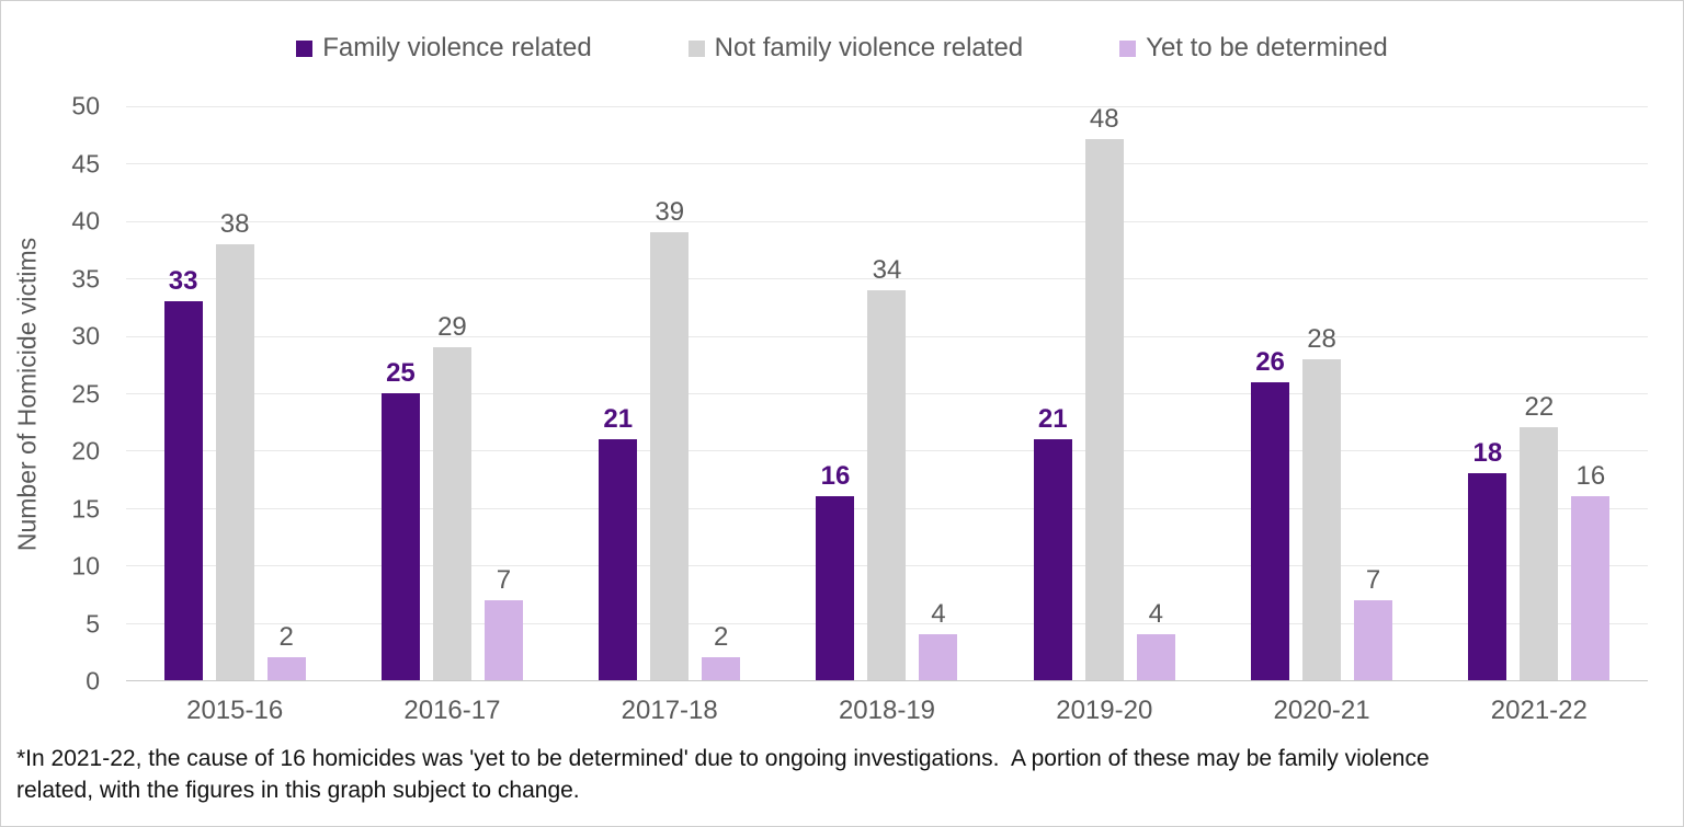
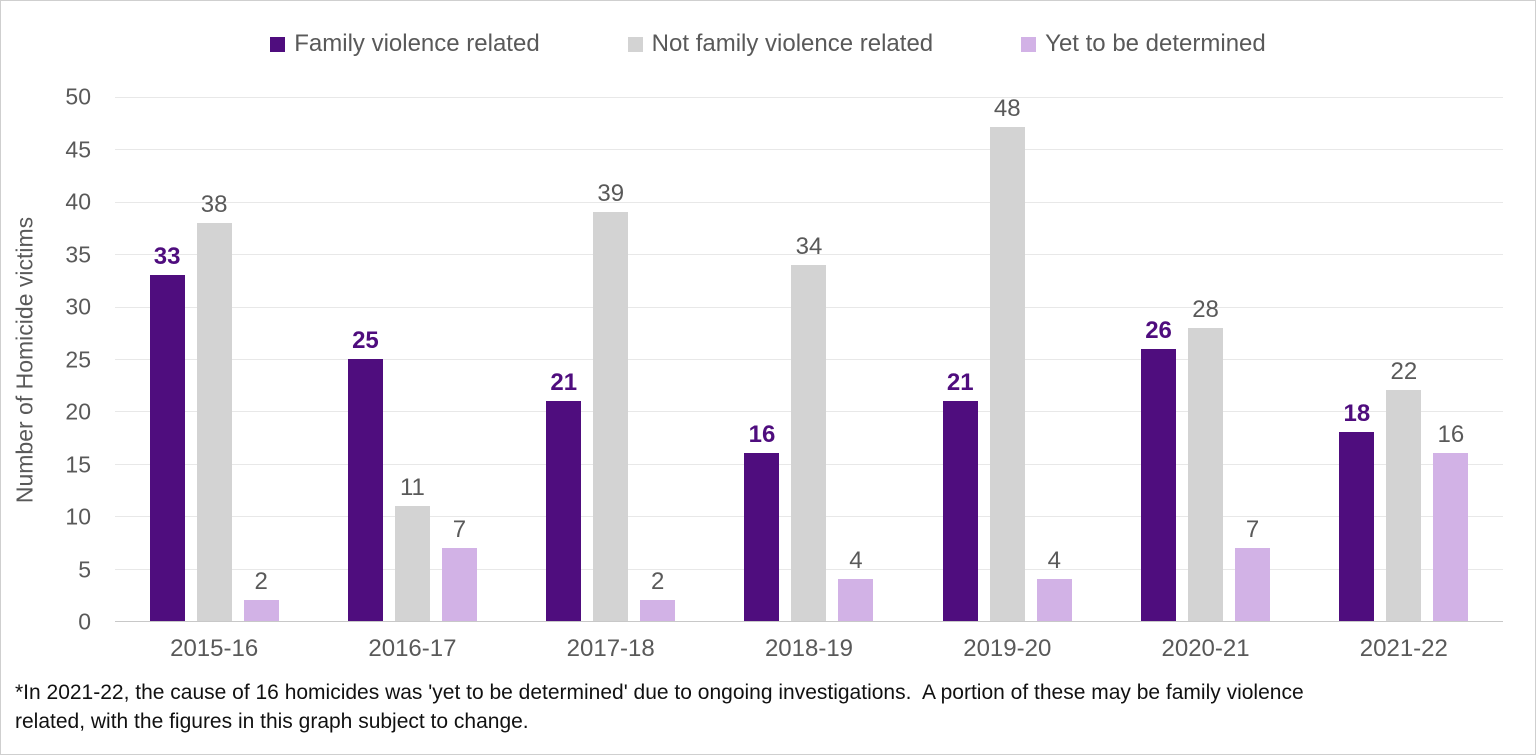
Not family violence related/2016-17: 29 -> 11
